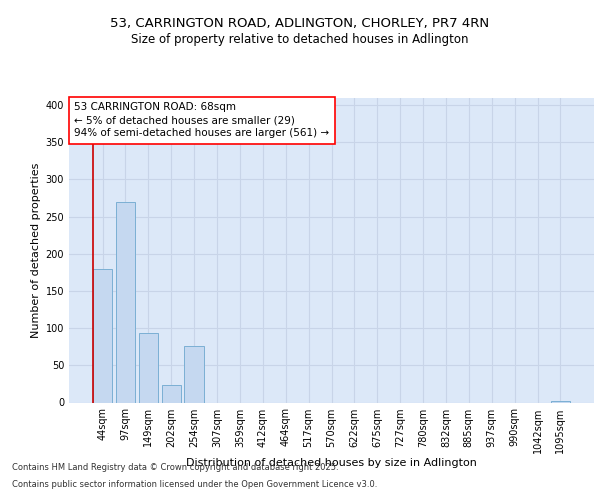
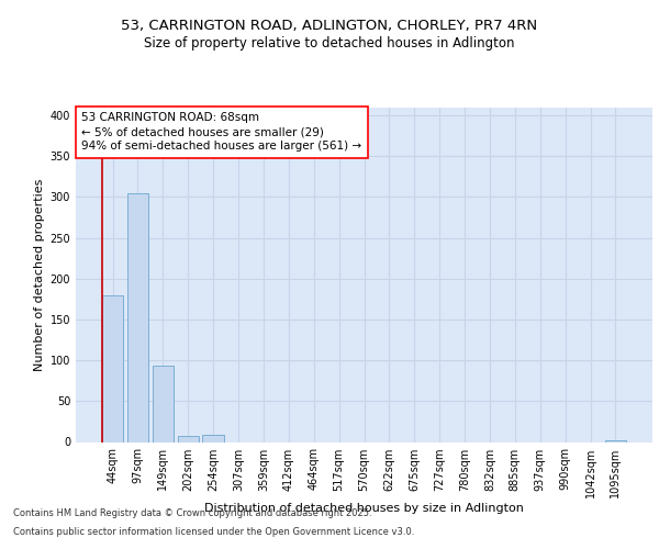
97sqm: 270 -> 305
202sqm: 24 -> 8
254sqm: 76 -> 9
